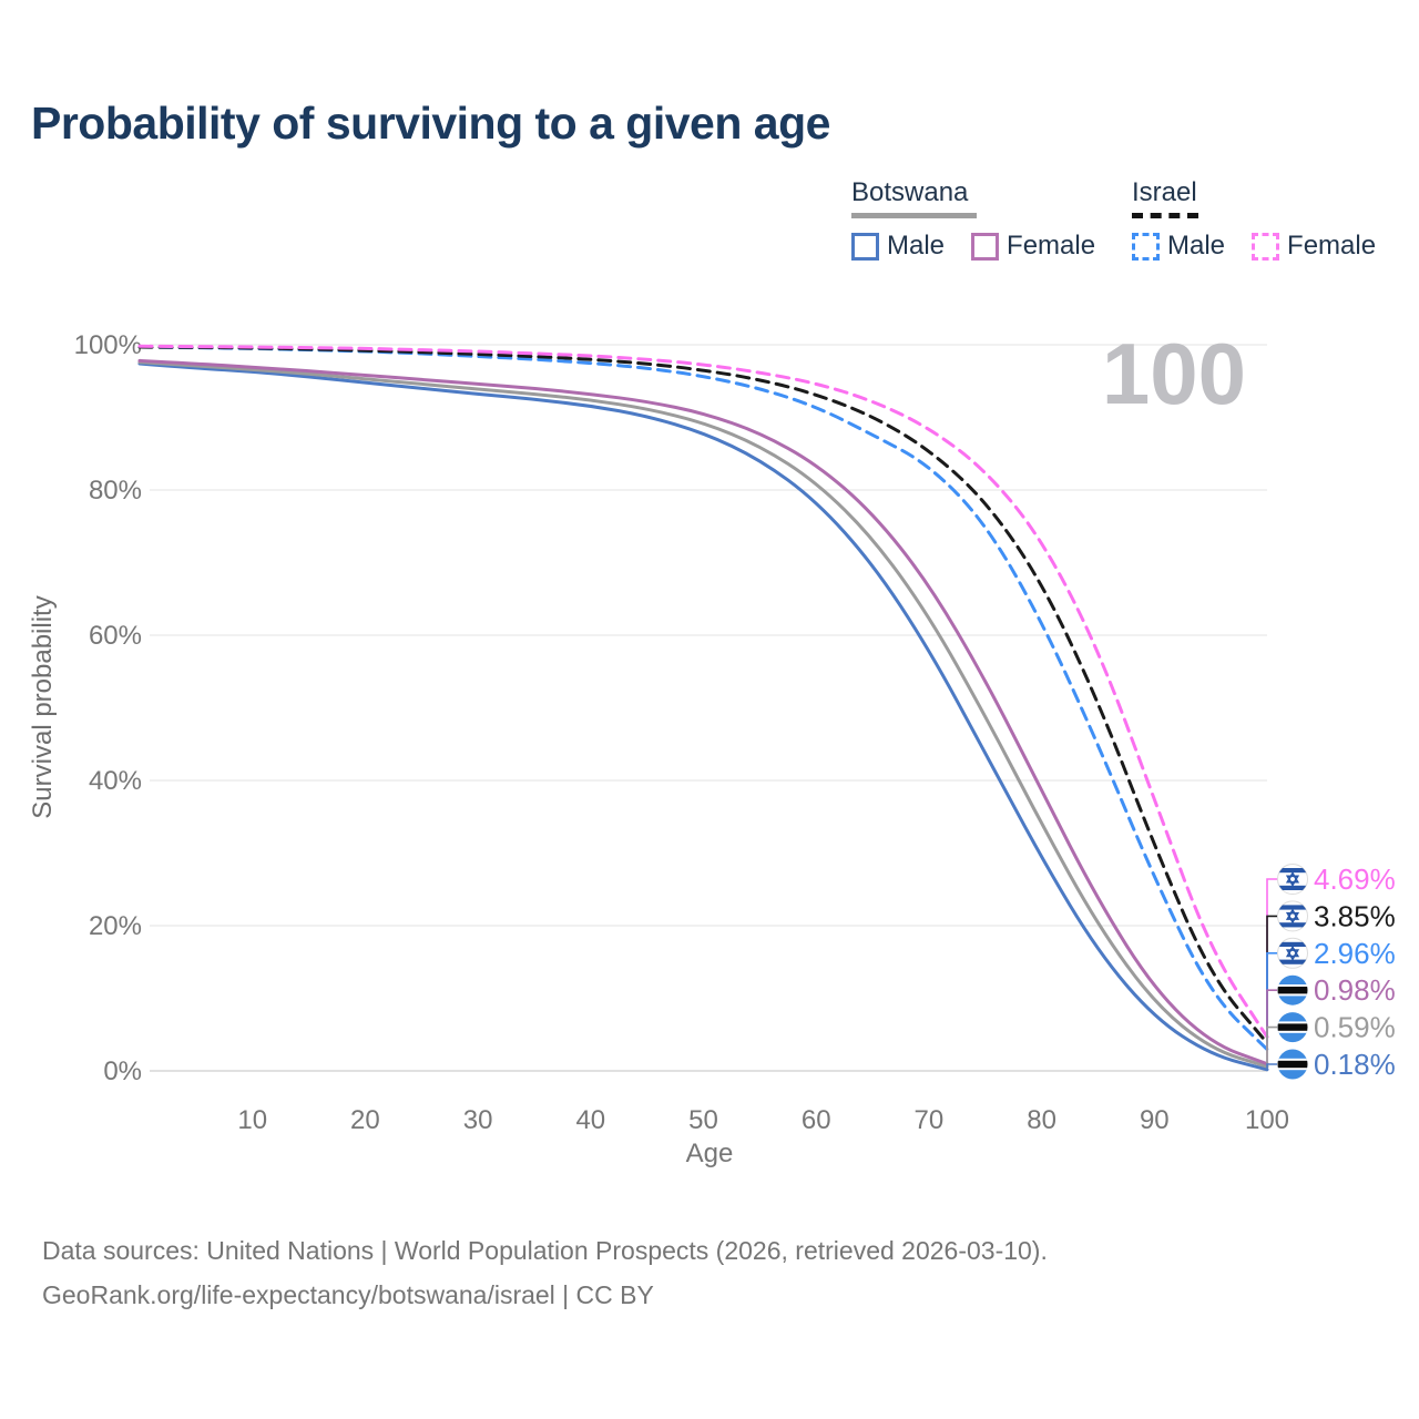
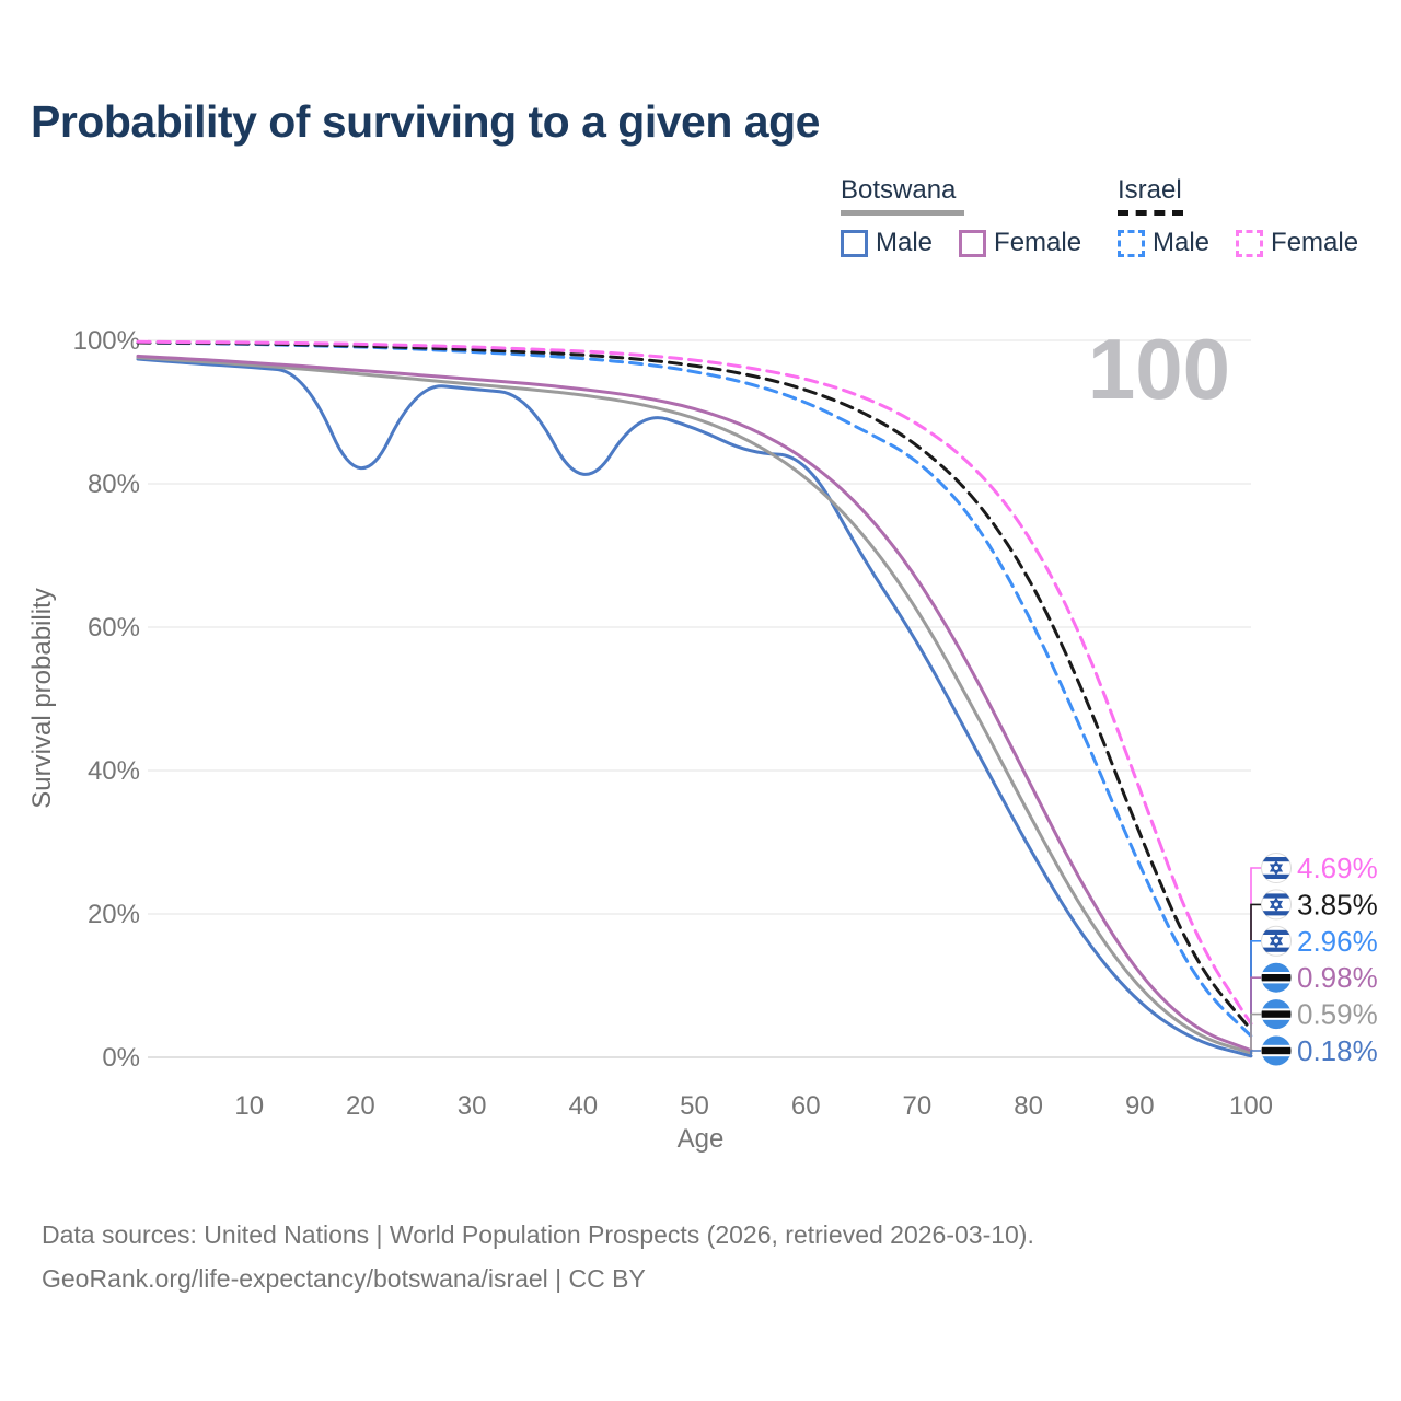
Botswana Male/20: 95% -> 78%
Botswana Male/40: 92% -> 78%
Botswana Male/60: 78% -> 84%
